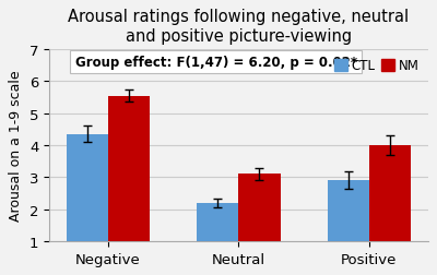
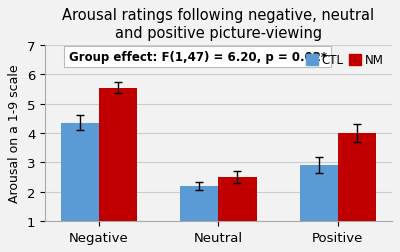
NM/Neutral: 3.10 -> 2.50
